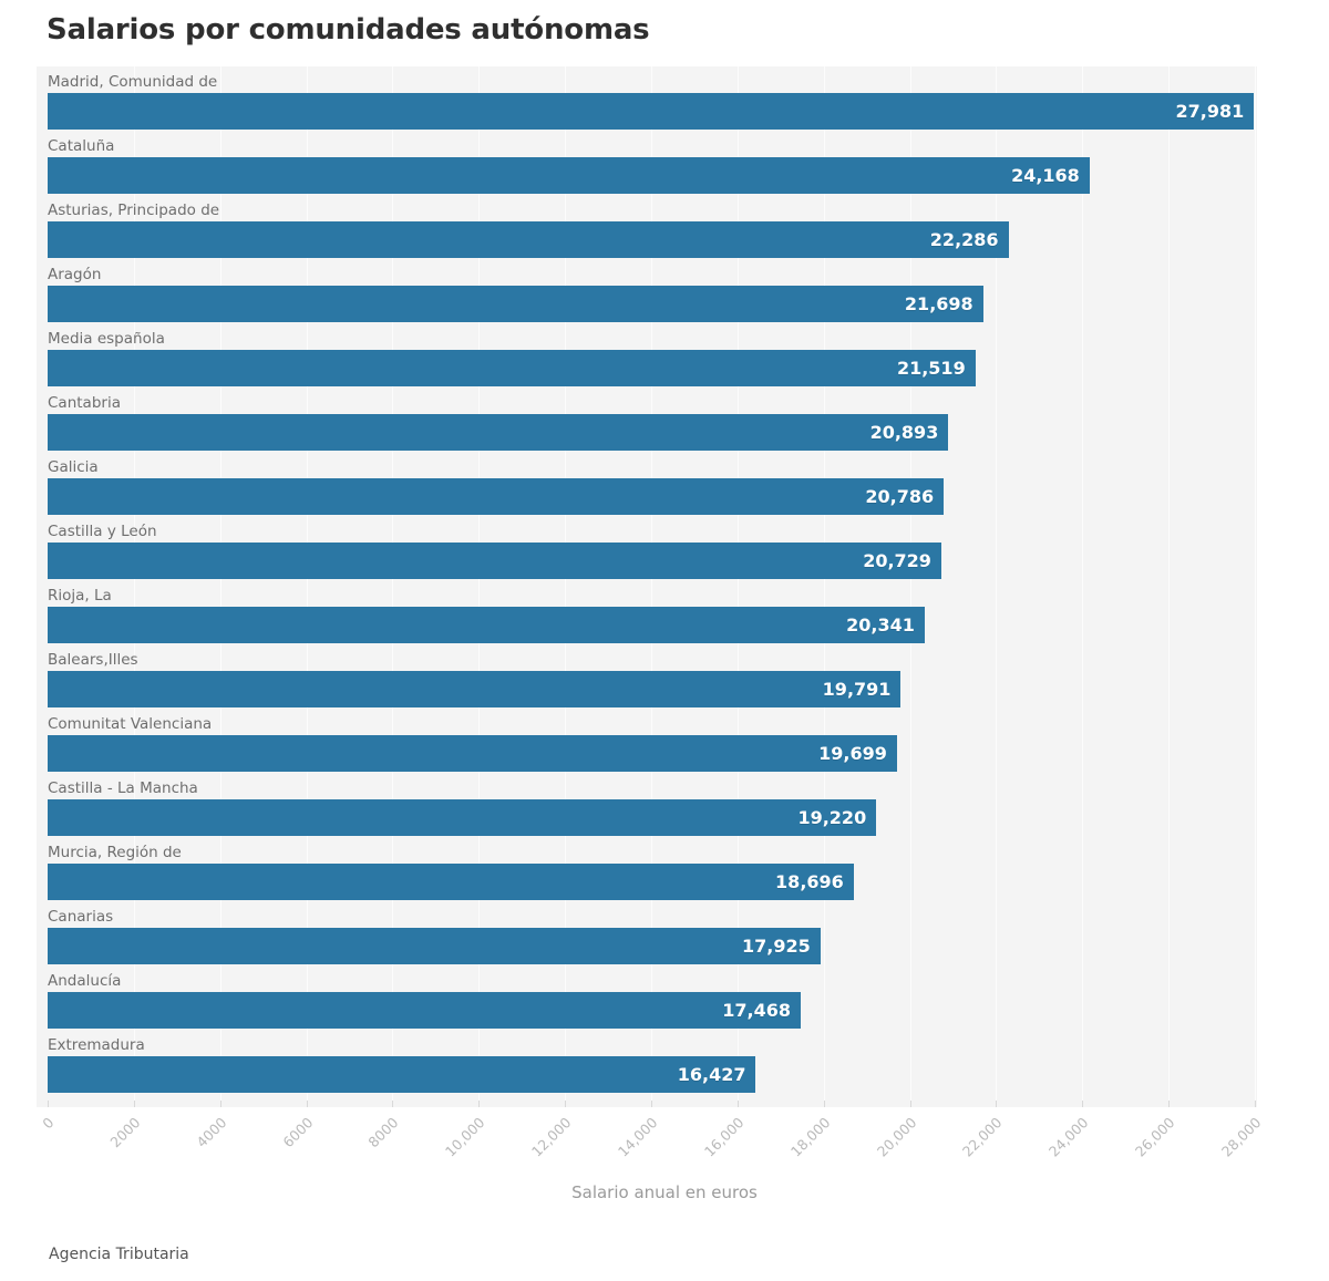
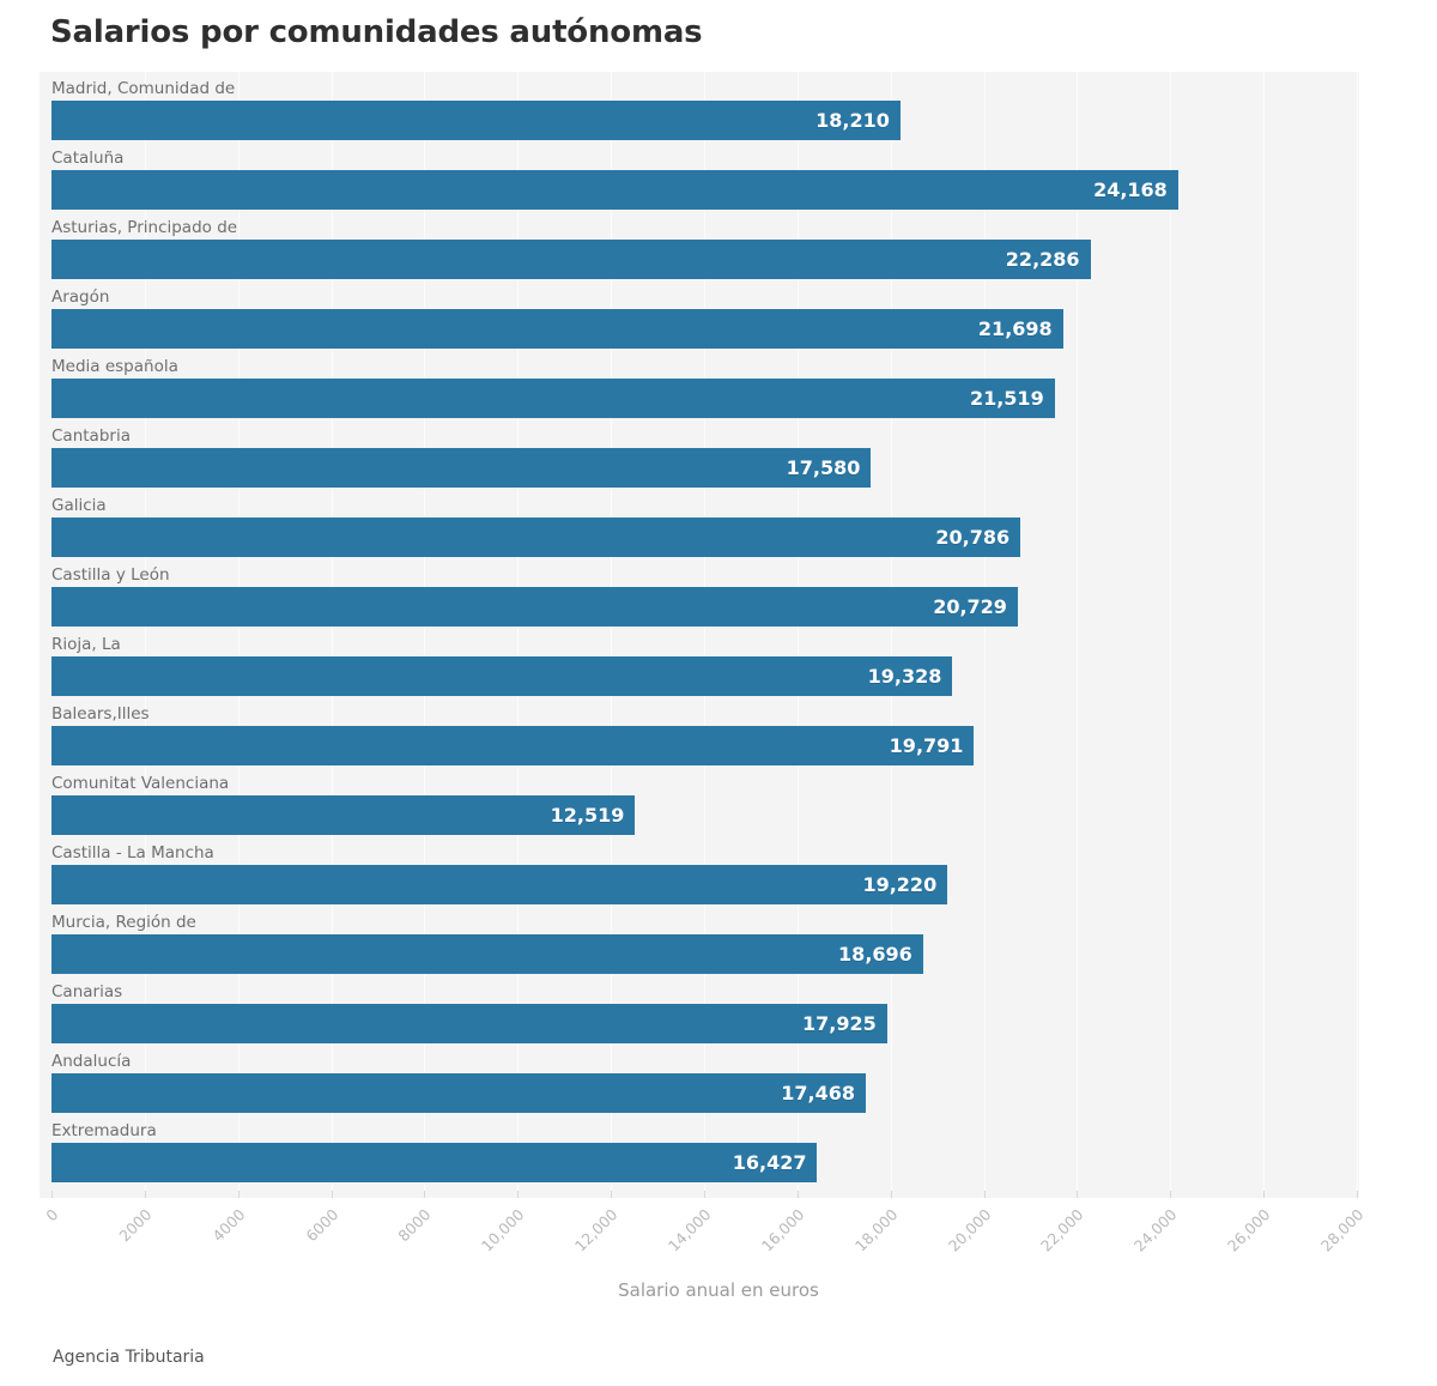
Madrid, Comunidad de: 27,981 -> 18,210
Cantabria: 20,893 -> 17,580
Rioja, La: 20,341 -> 19,328
Comunitat Valenciana: 19,699 -> 12,519
